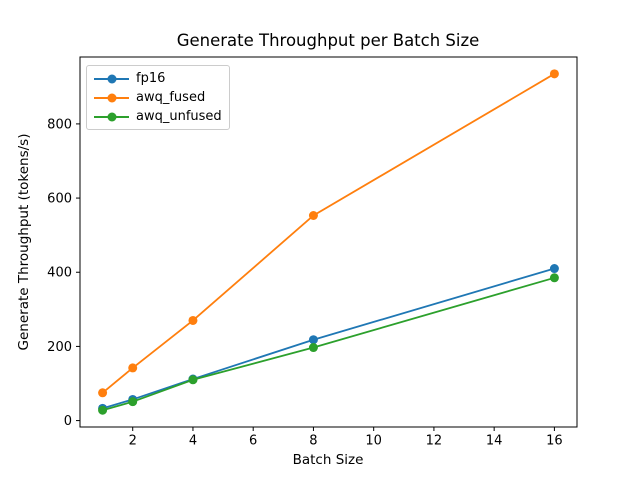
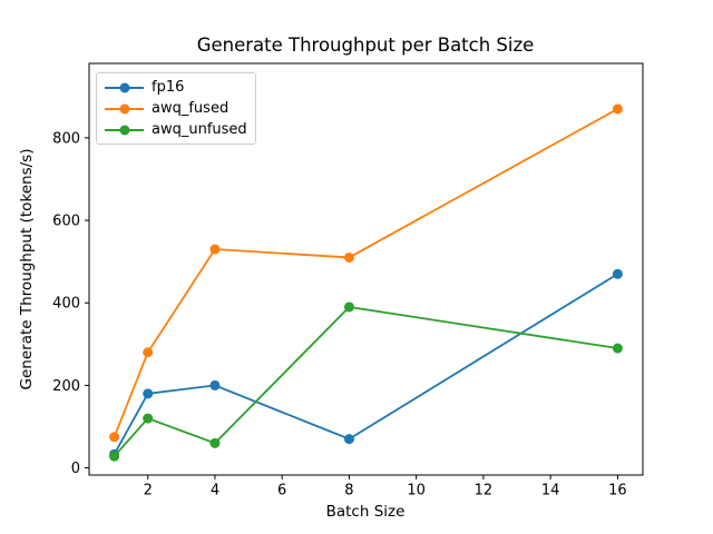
fp16/2: 60 -> 180
awq_fused/2: 140 -> 280
awq_unfused/2: 50 -> 120
fp16/4: 110 -> 200
awq_fused/4: 270 -> 530
awq_unfused/4: 110 -> 60
fp16/8: 220 -> 70
awq_fused/8: 550 -> 510
awq_unfused/8: 200 -> 390
fp16/16: 410 -> 470
awq_fused/16: 940 -> 870
awq_unfused/16: 380 -> 290
